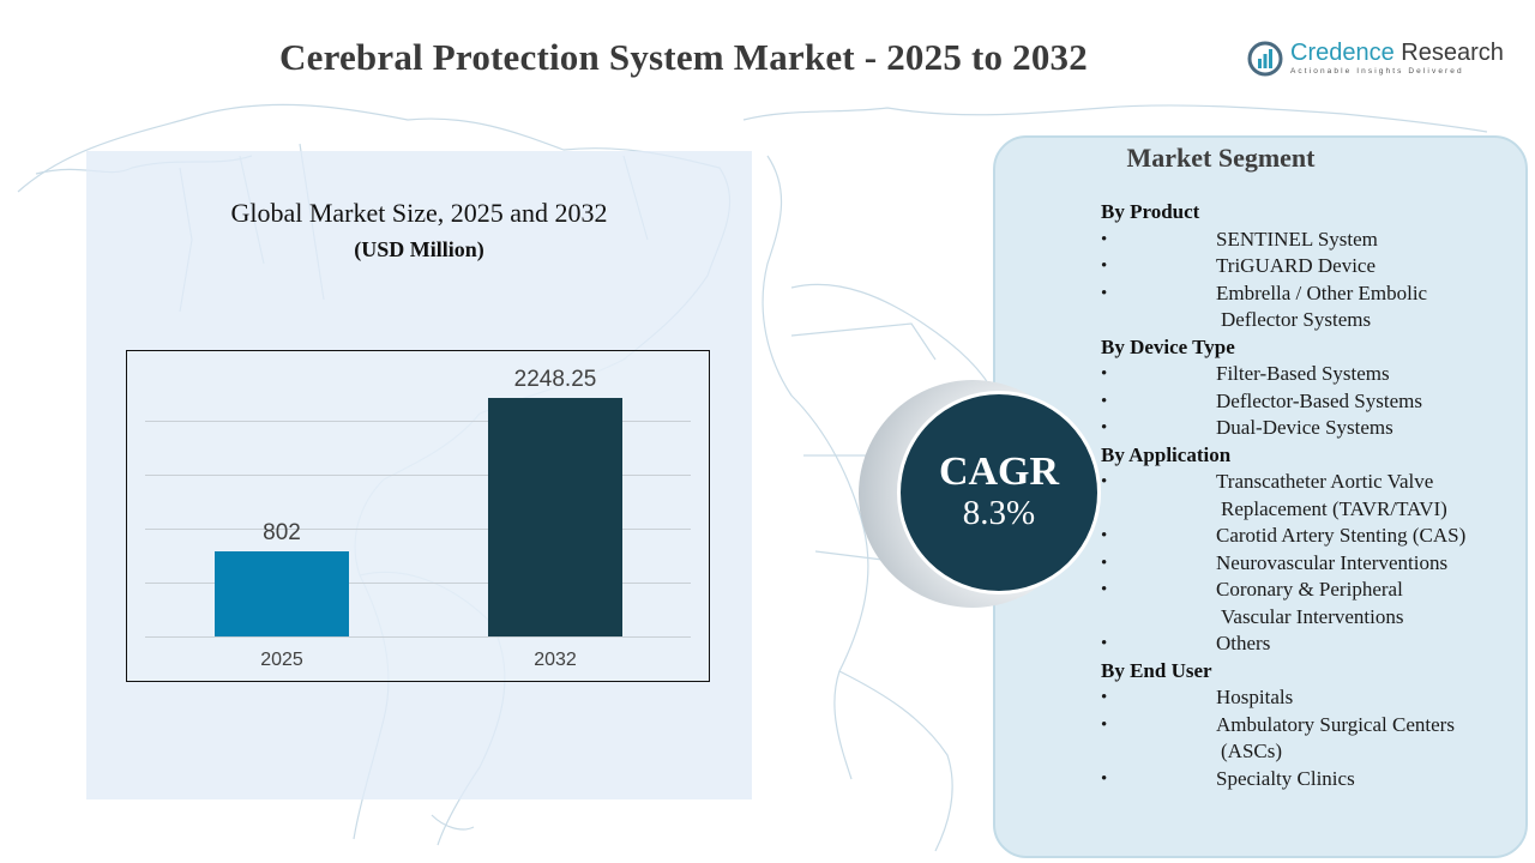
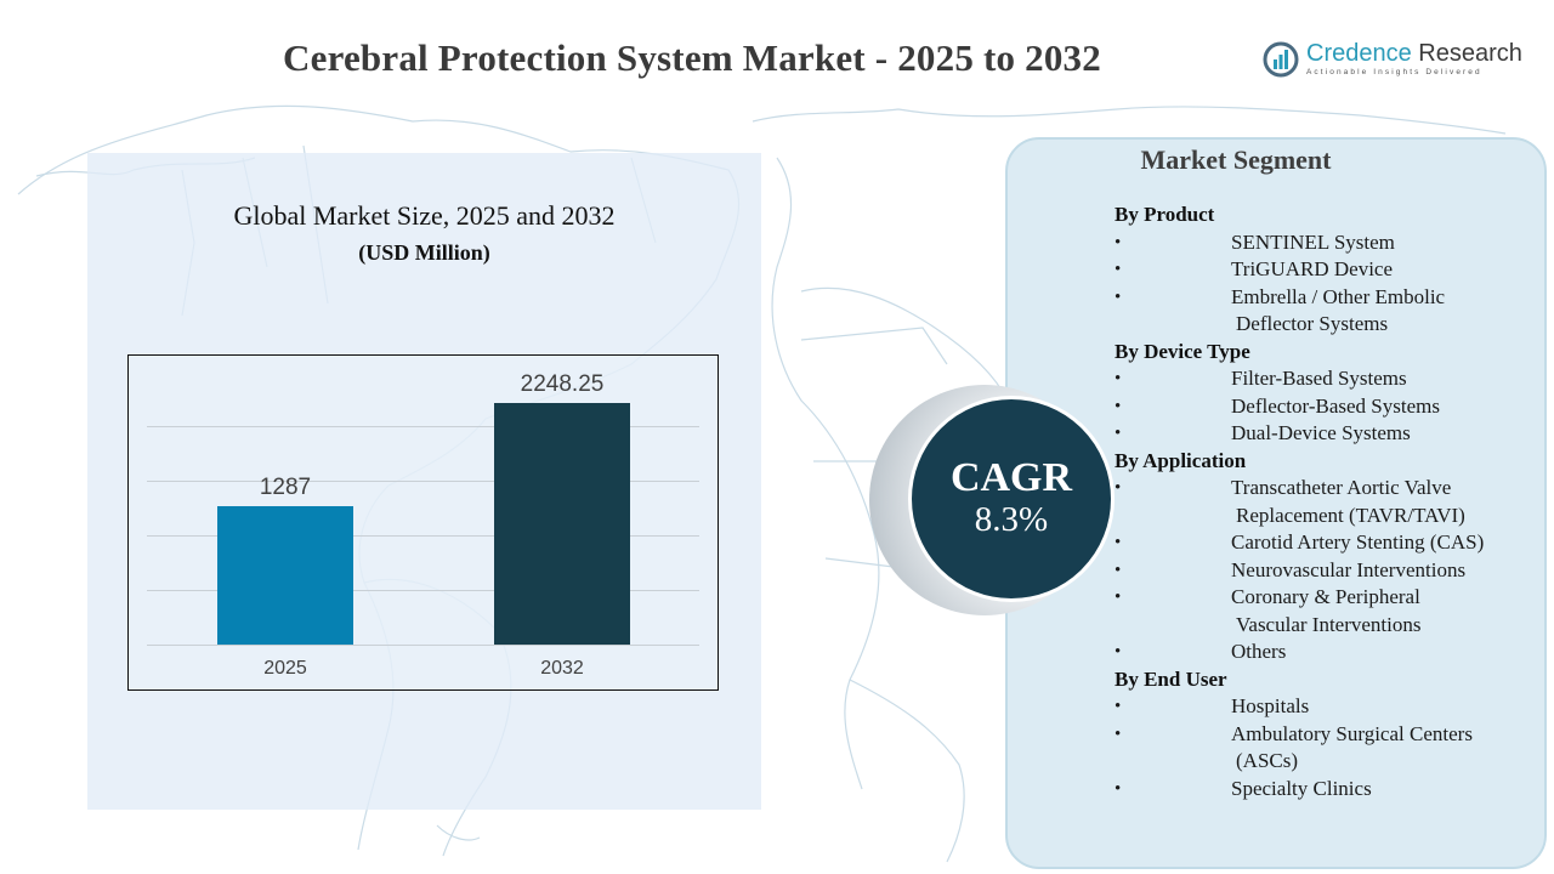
2025: 802 -> 1287
